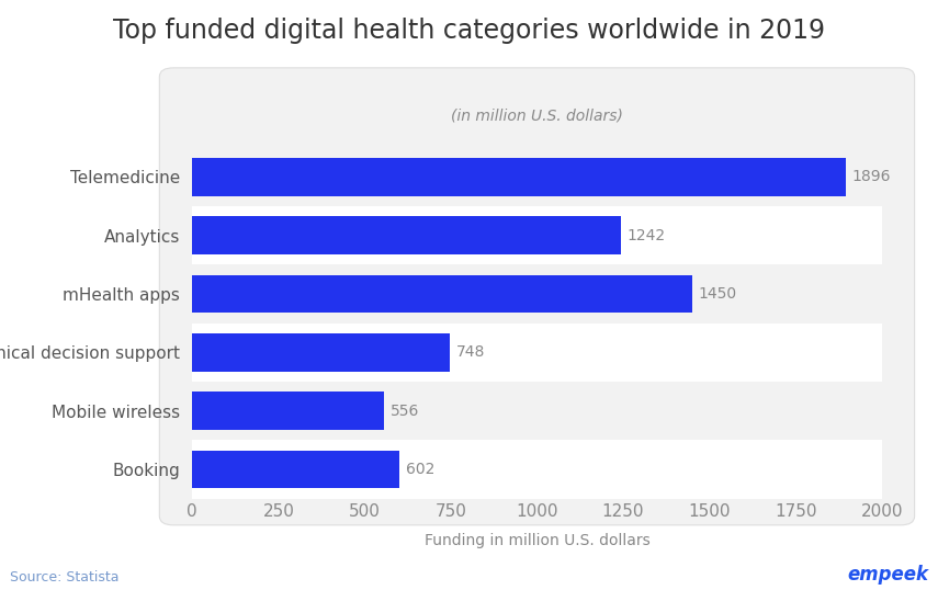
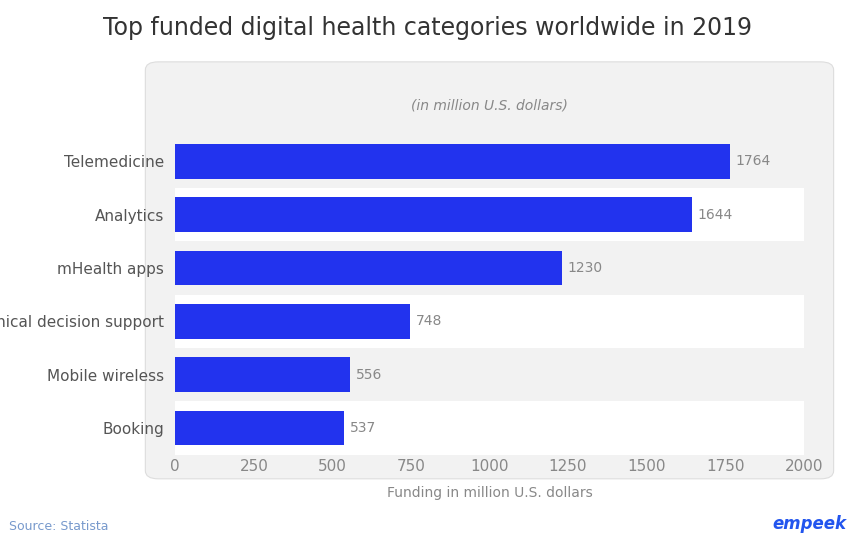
Telemedicine: 1896 -> 1764
Analytics: 1242 -> 1644
mHealth apps: 1450 -> 1230
Booking: 602 -> 537
